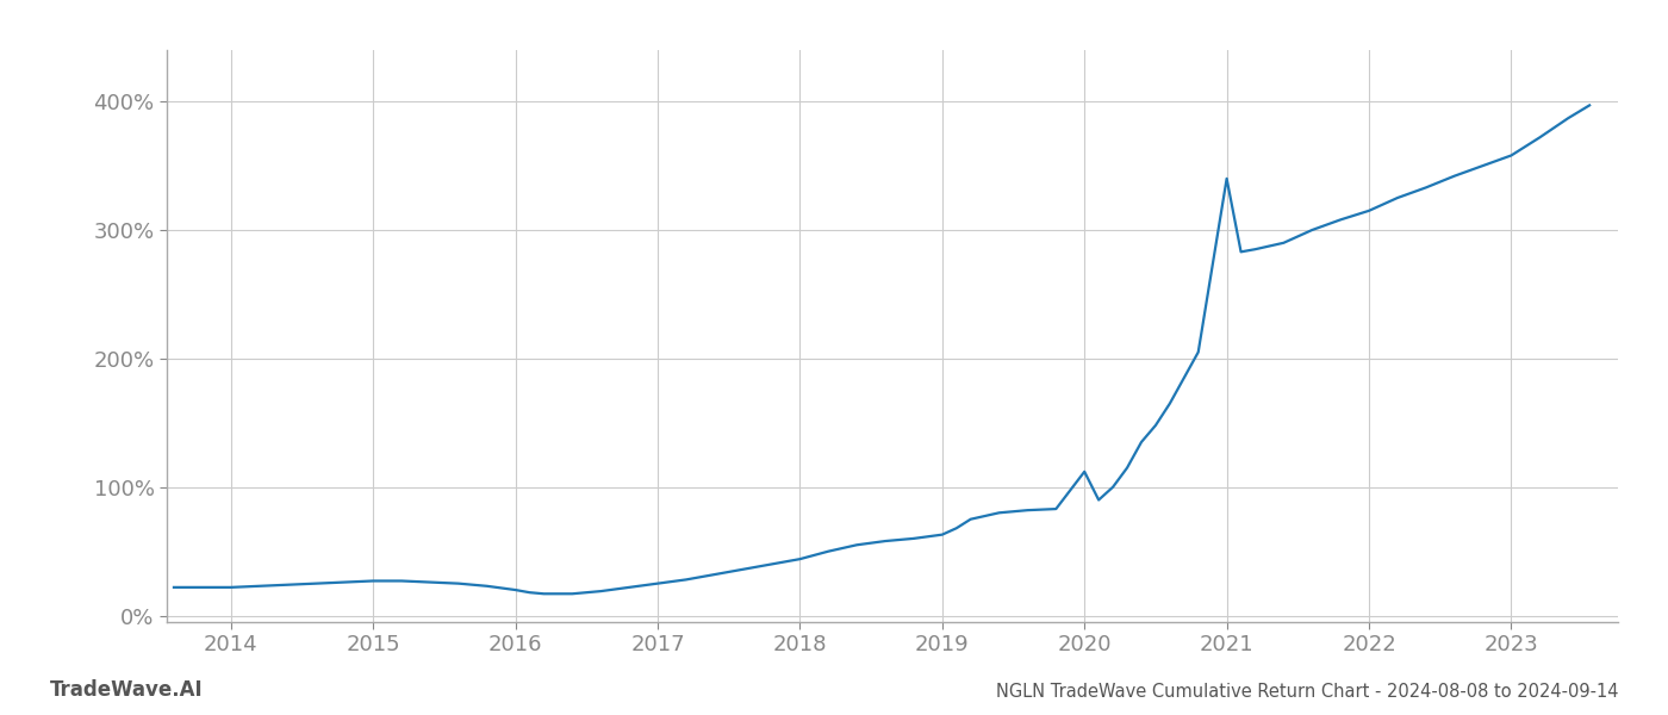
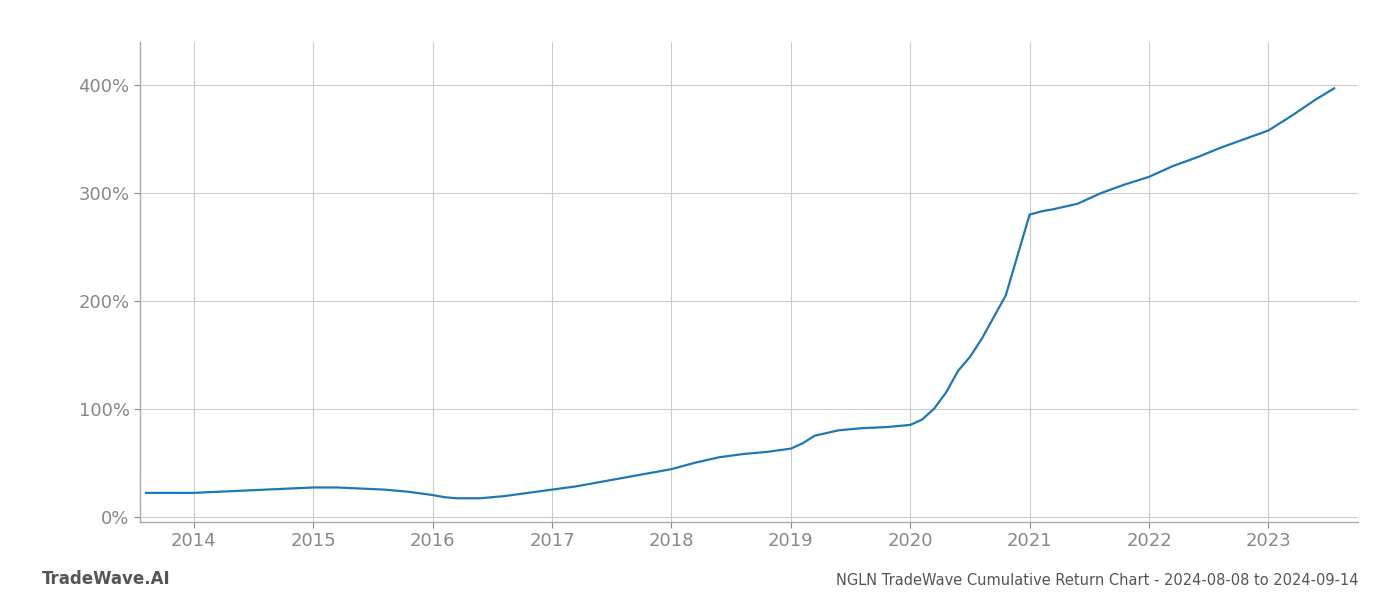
2020: 112% -> 85%
2021: 340% -> 280%
